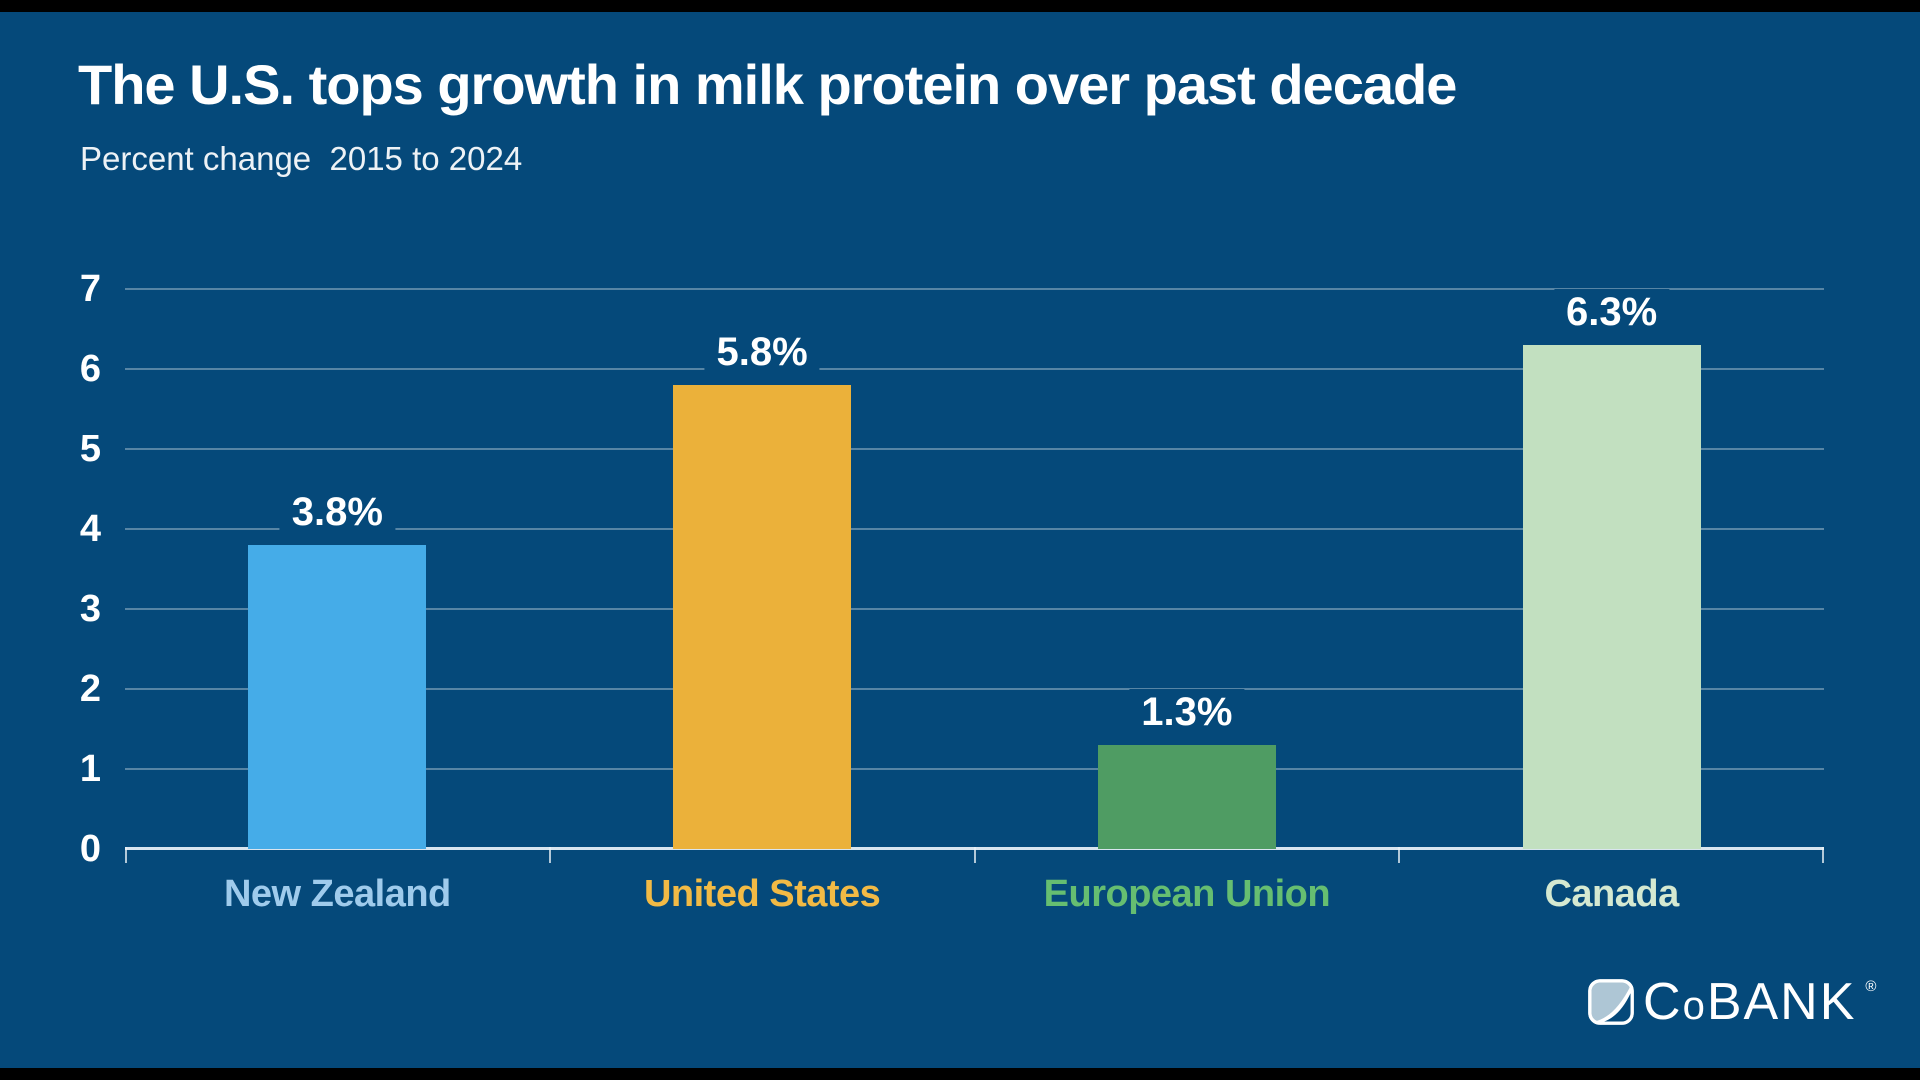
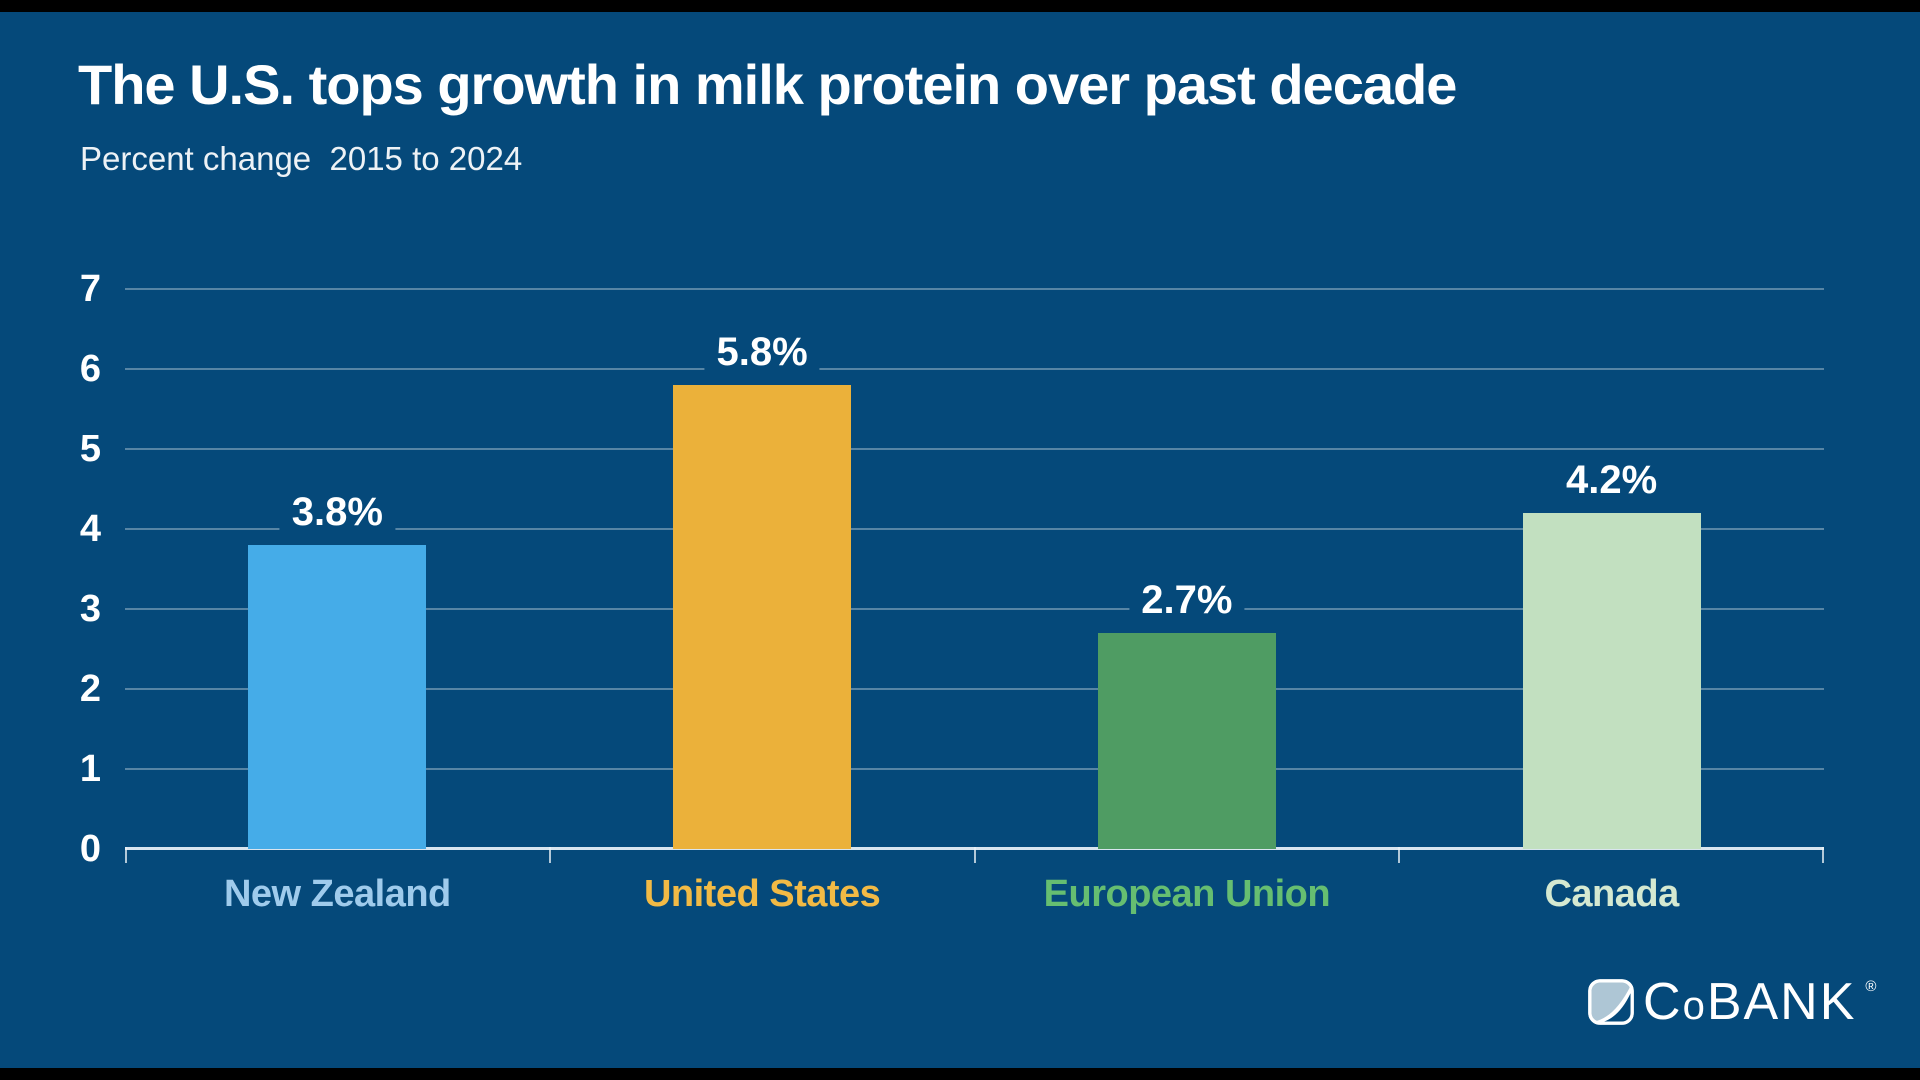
European Union: 1.3% -> 2.7%
Canada: 6.3% -> 4.2%
